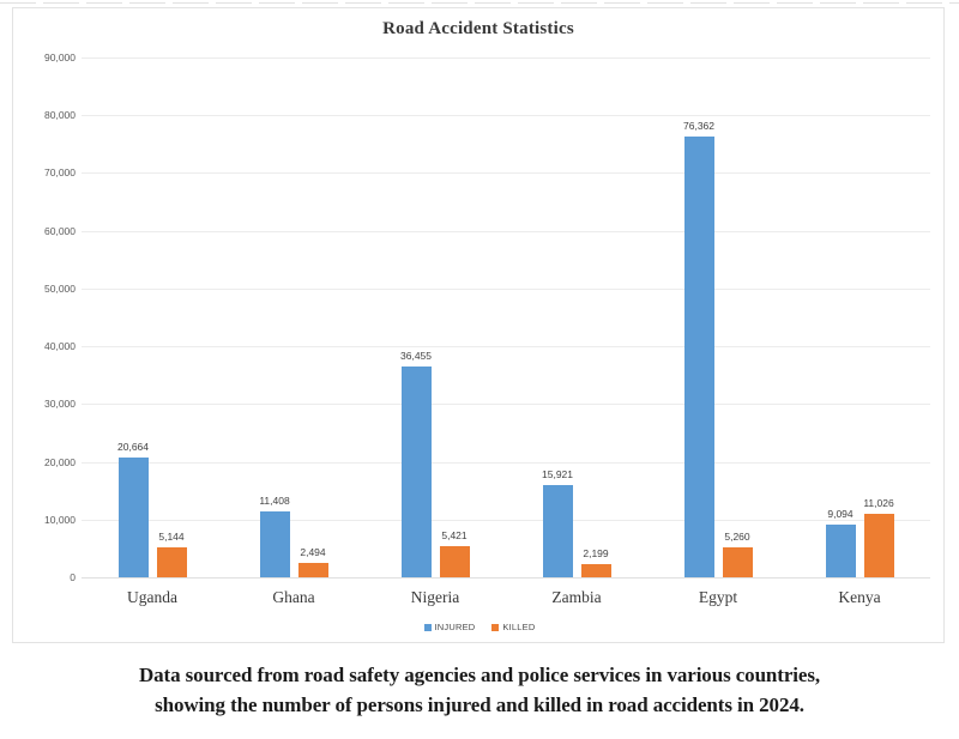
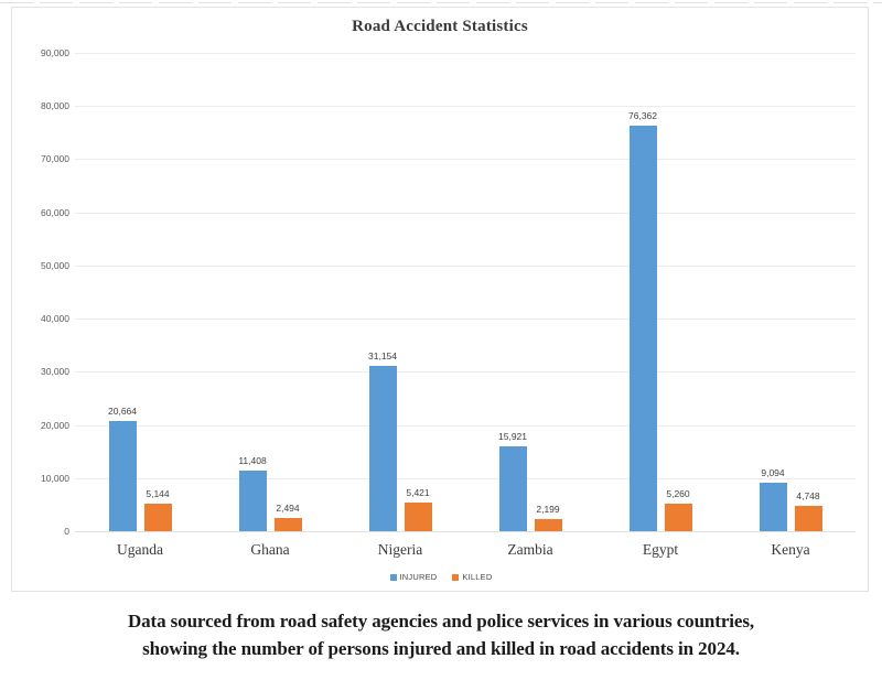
INJURED/Nigeria: 36,455 -> 31,154
KILLED/Kenya: 11,026 -> 4,748
